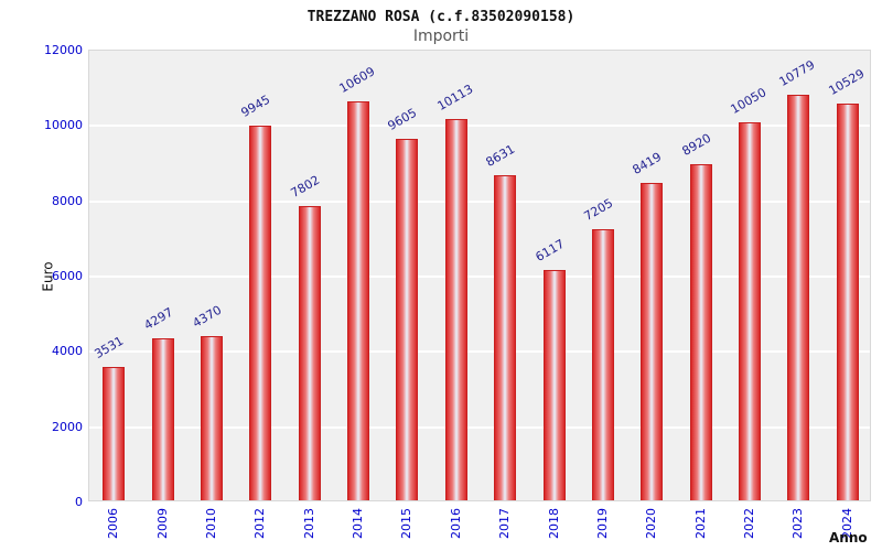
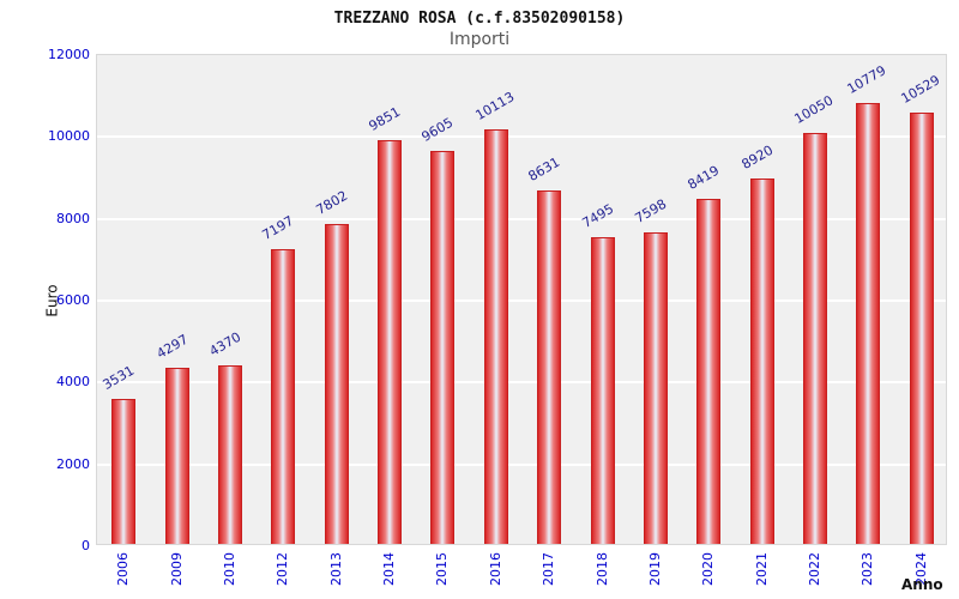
2012: 9945 -> 7197
2014: 10609 -> 9851
2018: 6117 -> 7495
2019: 7205 -> 7598
